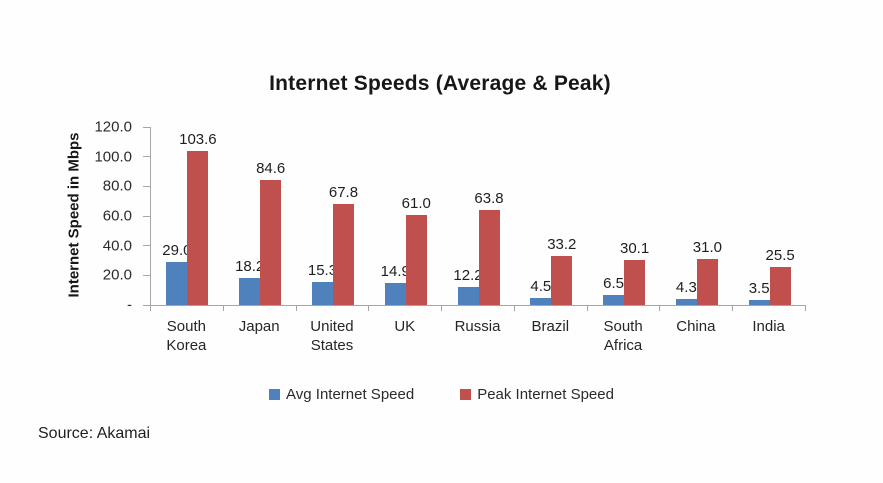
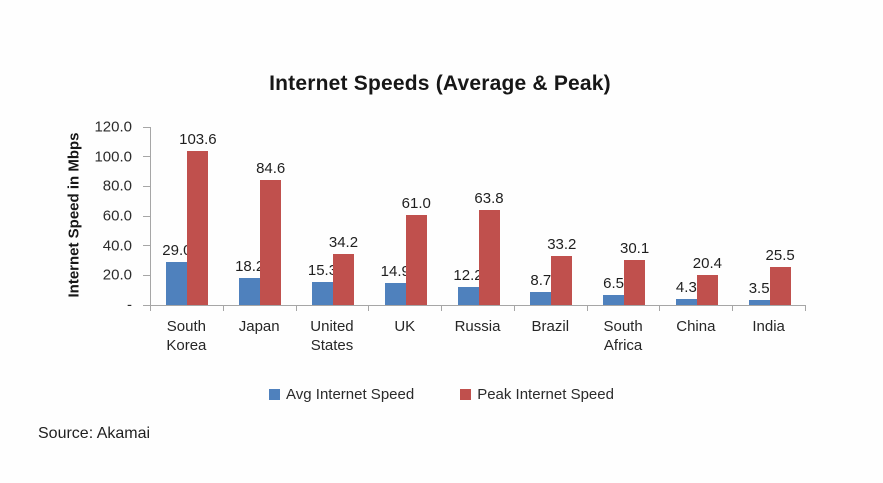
Peak Internet Speed/United States: 67.8 -> 34.2
Avg Internet Speed/Brazil: 4.5 -> 8.7
Peak Internet Speed/China: 31.0 -> 20.4
